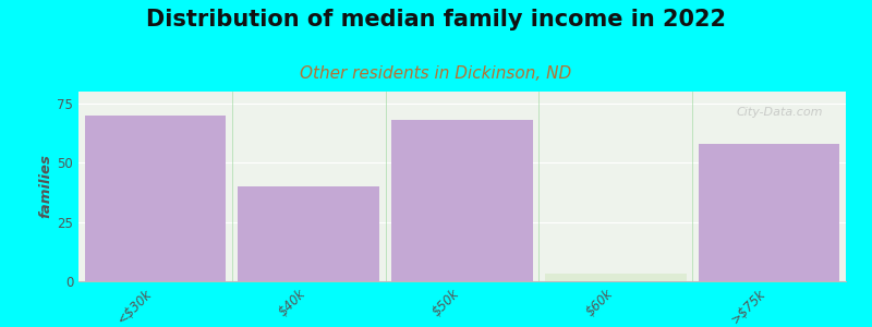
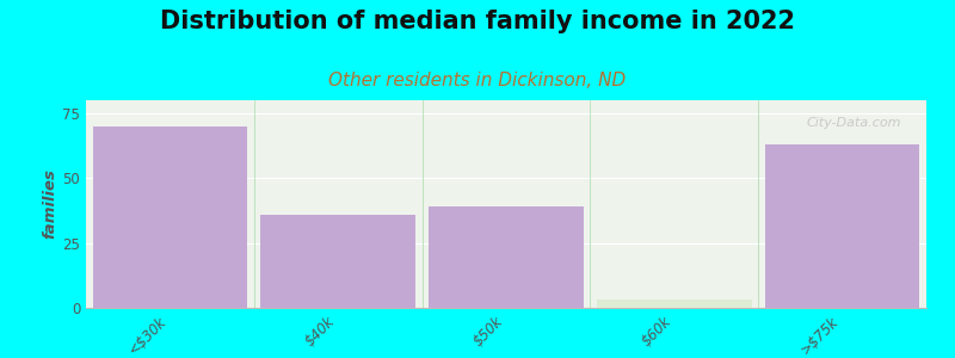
$40k: 40 -> 36
$50k: 68 -> 39
>$75k: 58 -> 63
